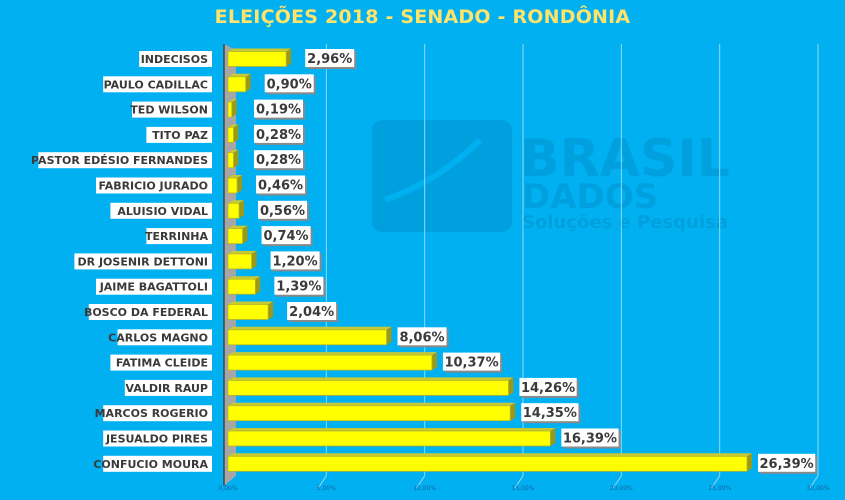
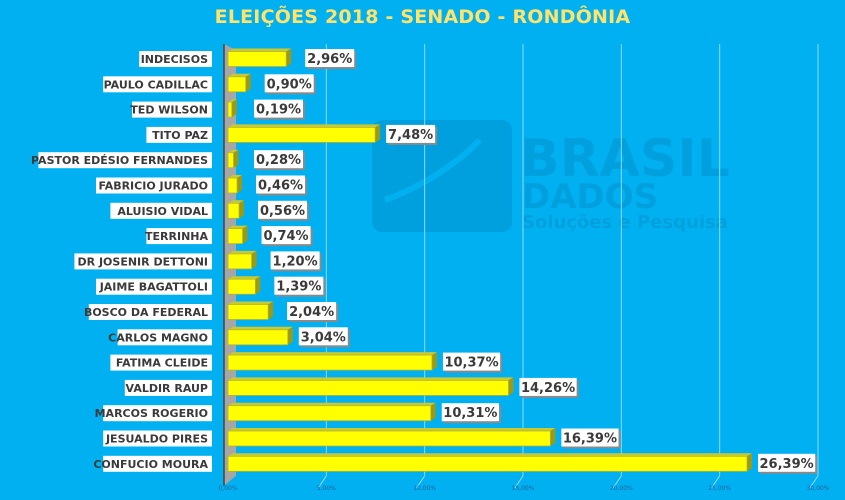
TITO PAZ: 0,28% -> 7,48%
CARLOS MAGNO: 8,06% -> 3,04%
MARCOS ROGERIO: 14,35% -> 10,31%
